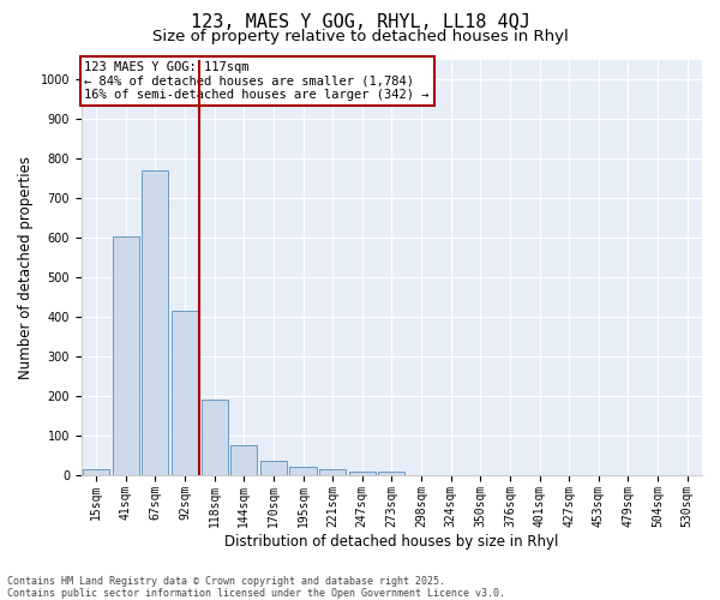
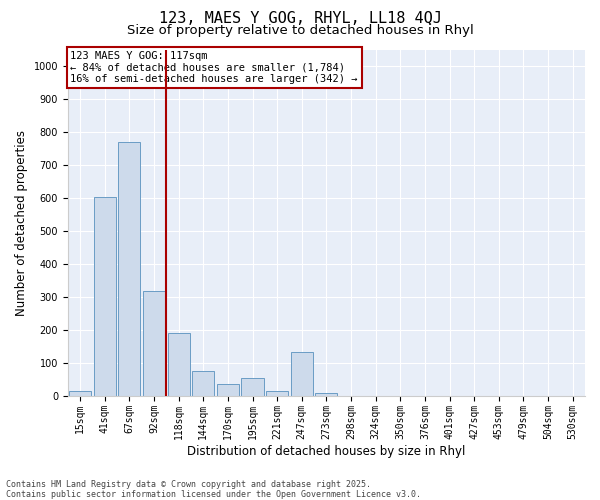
92sqm: 415 -> 320
195sqm: 20 -> 55
247sqm: 10 -> 135
